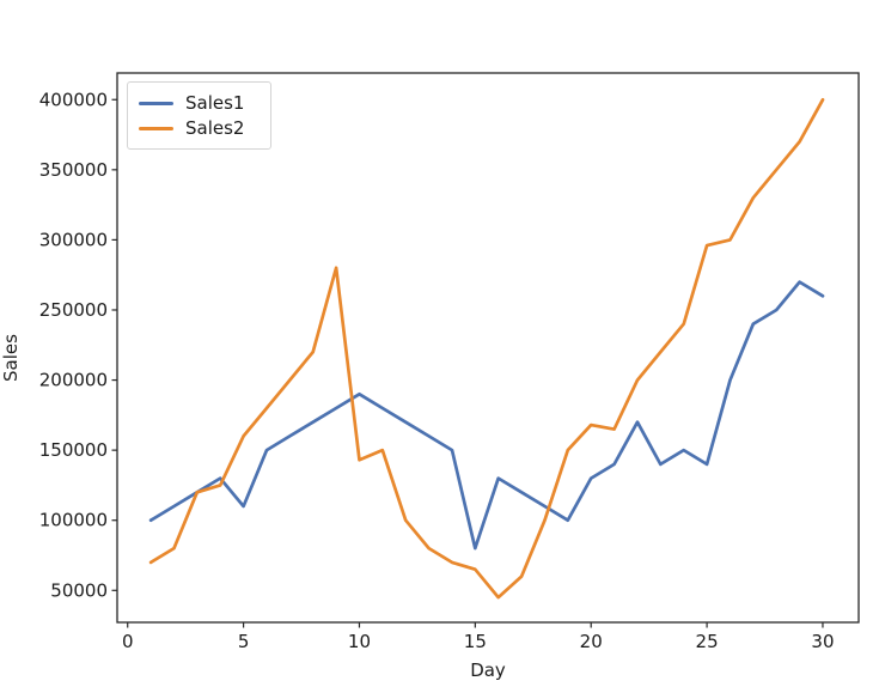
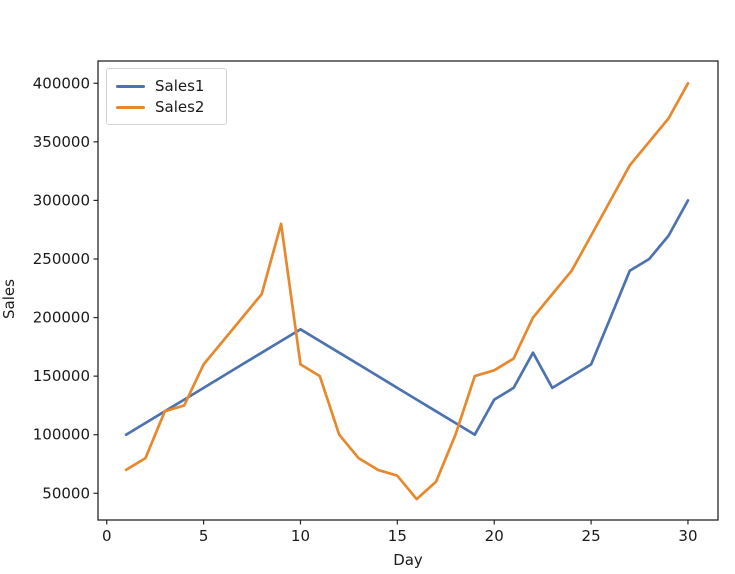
Sales1/5: 110000 -> 140000
Sales2/10: 143000 -> 160000
Sales1/15: 80000 -> 140000
Sales2/20: 168000 -> 155000
Sales1/25: 140000 -> 160000
Sales2/25: 296000 -> 270000
Sales1/30: 260000 -> 300000
